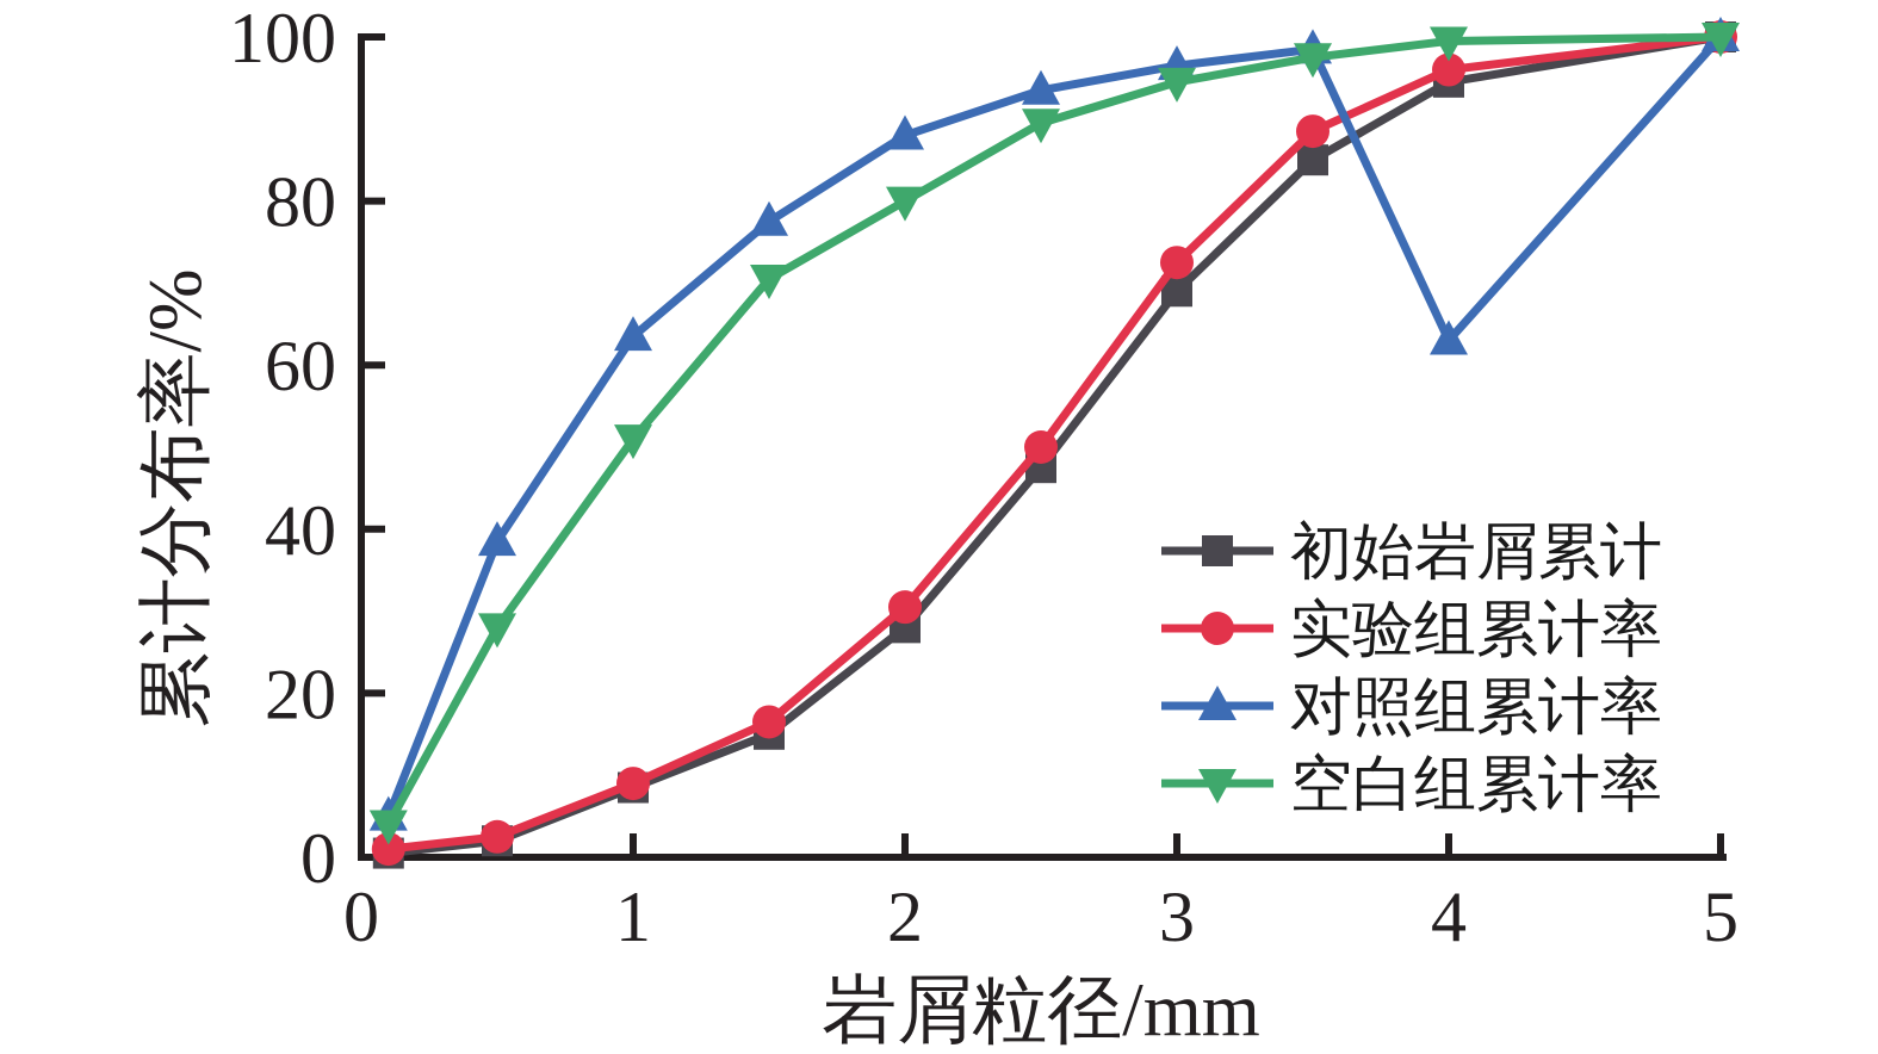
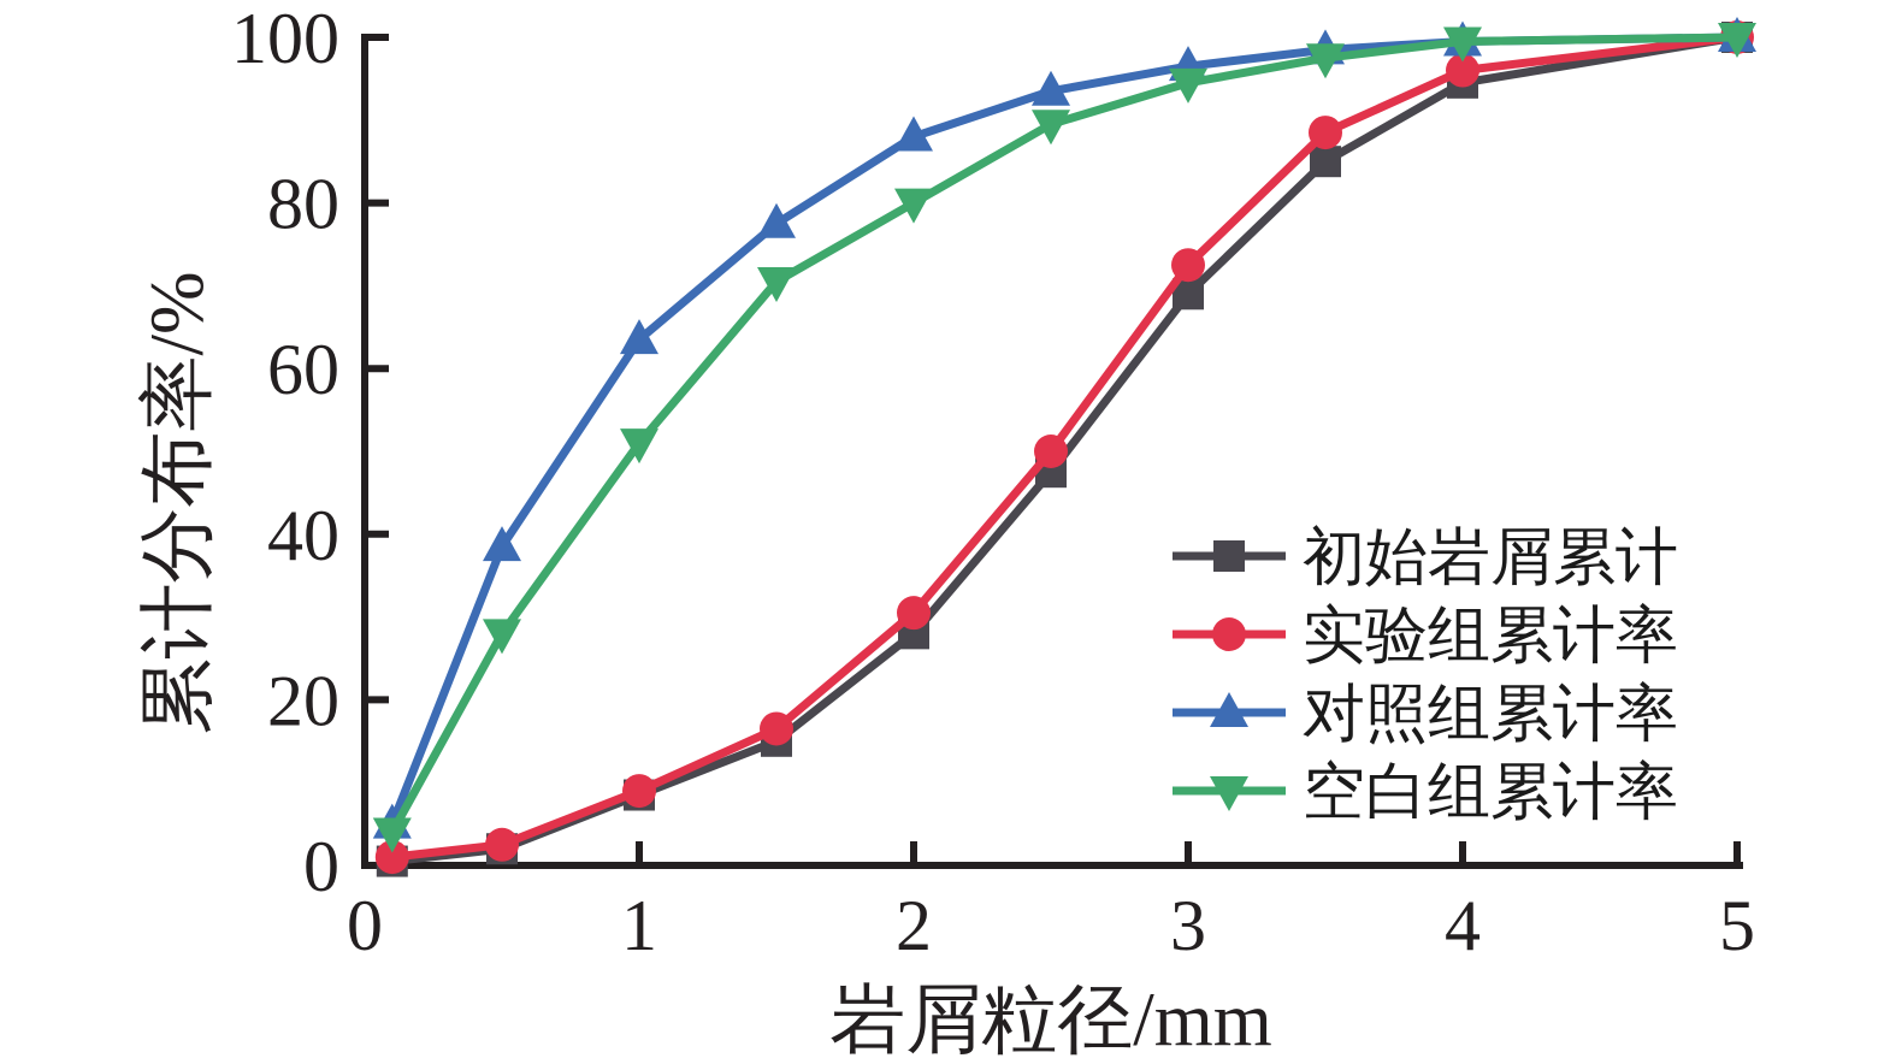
对照组累计率/4: 63 -> 100
